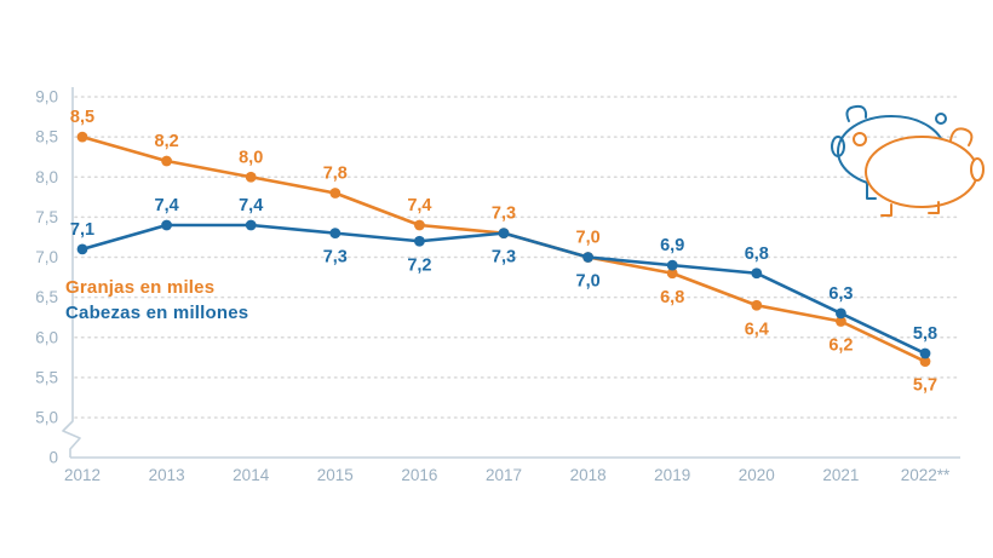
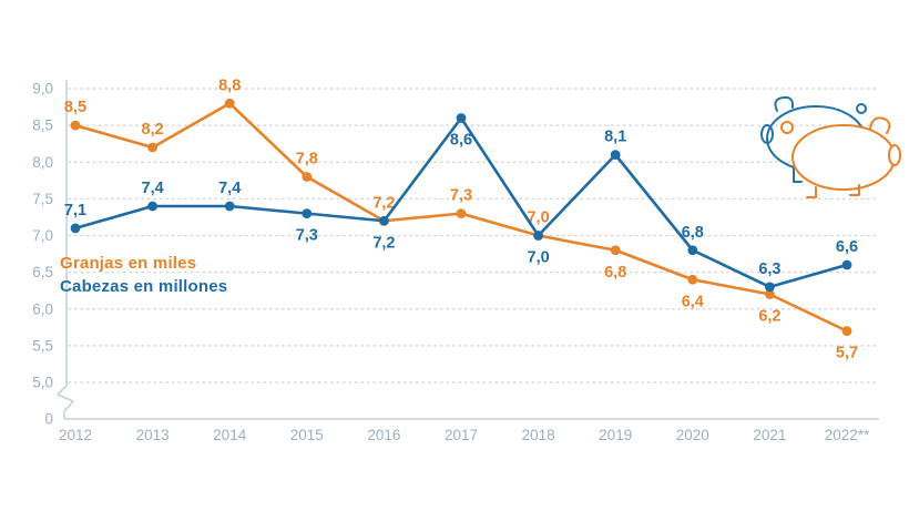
Granjas en miles/2014: 8,0 -> 8,8
Granjas en miles/2016: 7,4 -> 7,2
Cabezas en millones/2017: 7,3 -> 8,6
Cabezas en millones/2019: 6,9 -> 8,1
Cabezas en millones/2022**: 5,8 -> 6,6
